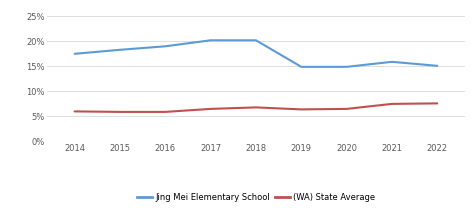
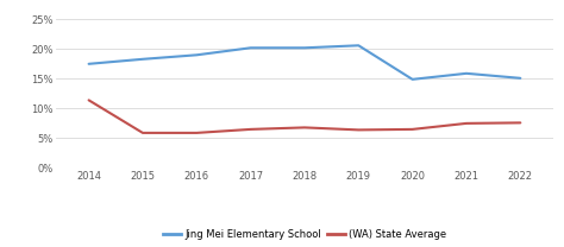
(WA) State Average/2014: 6.0% -> 11.4%
Jing Mei Elementary School/2019: 14.9% -> 20.6%
